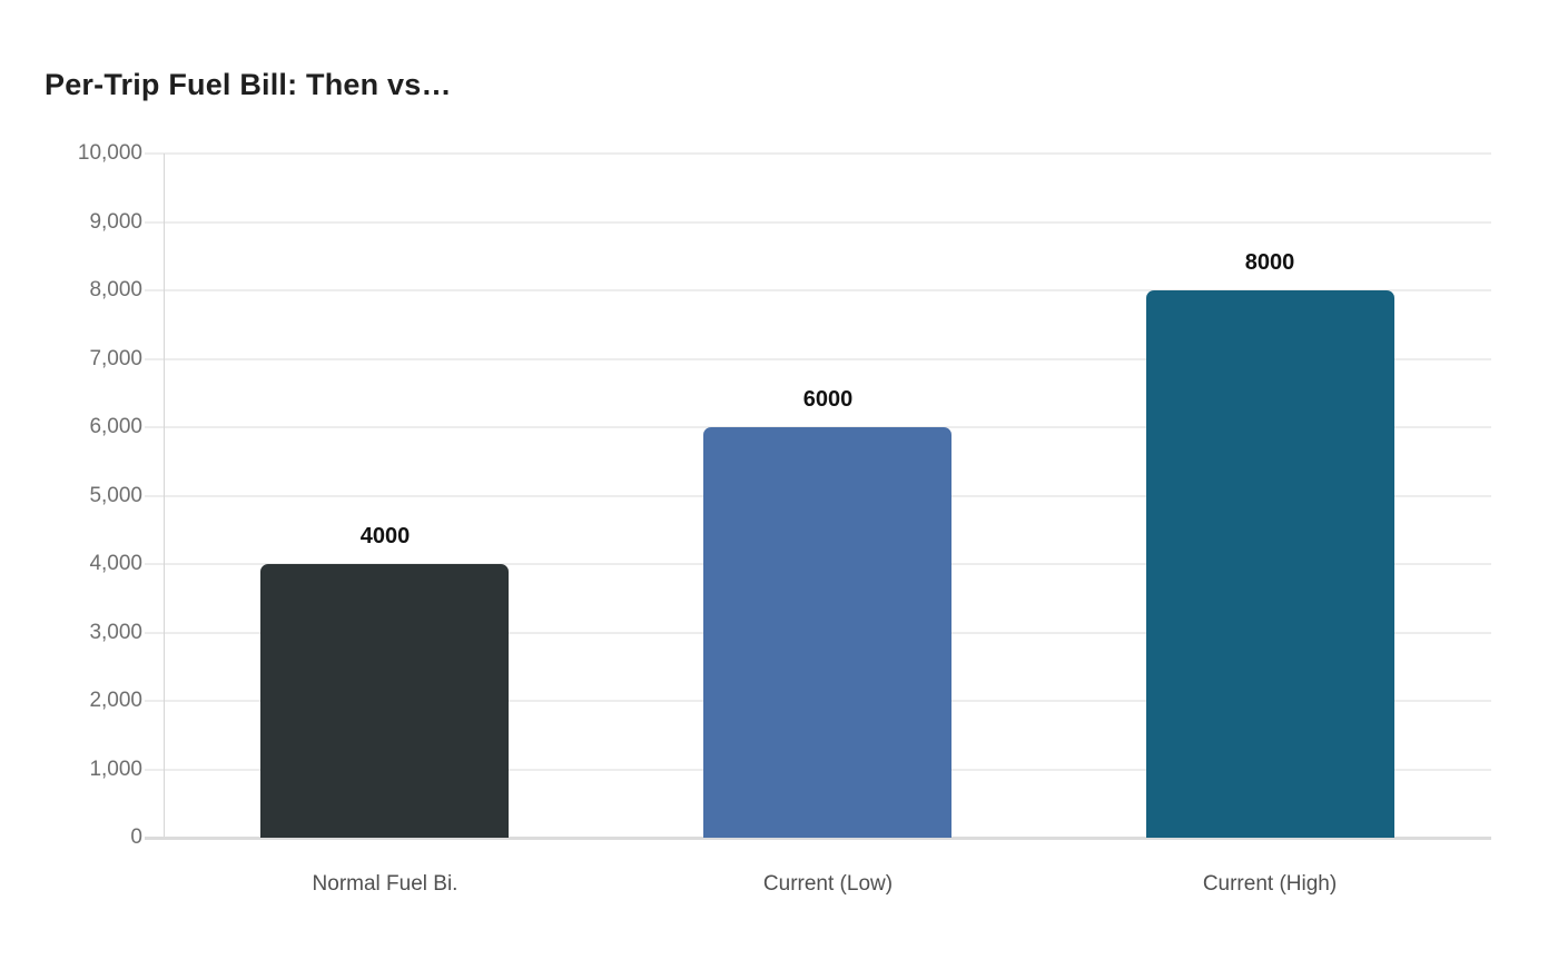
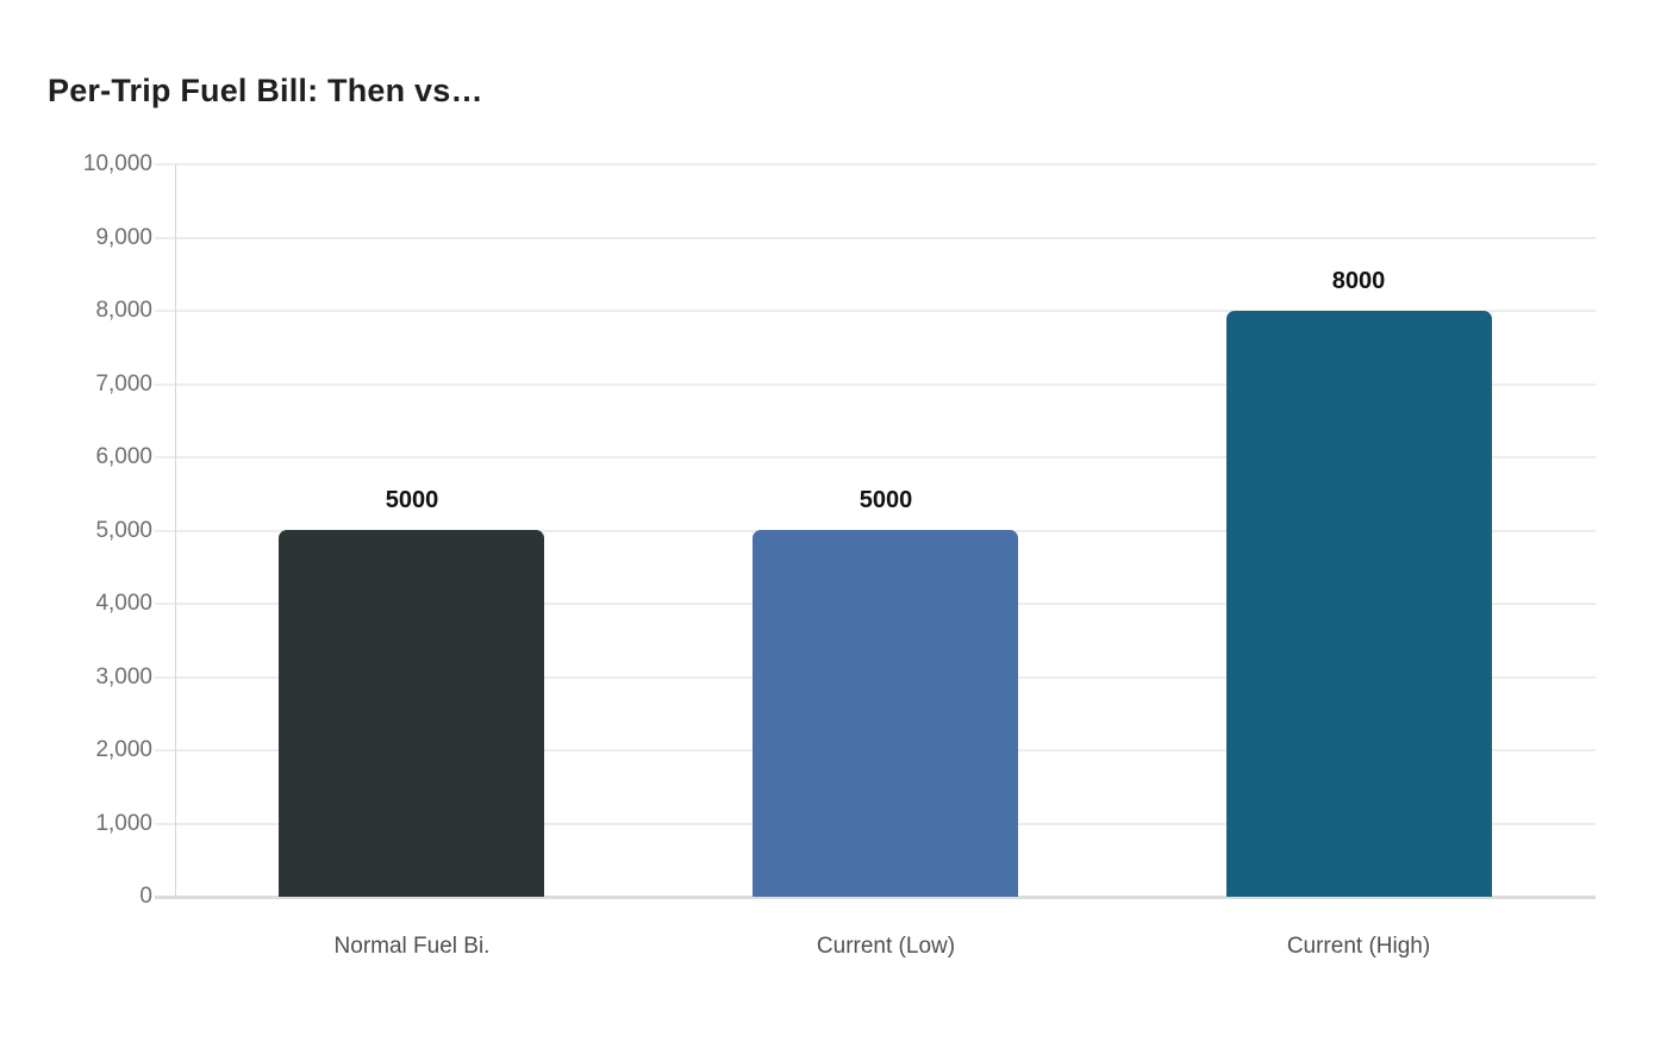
Normal Fuel Bi.: 4000 -> 5000
Current (Low): 6000 -> 5000
